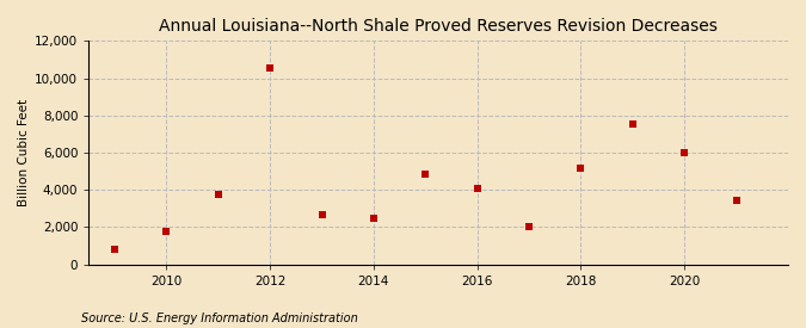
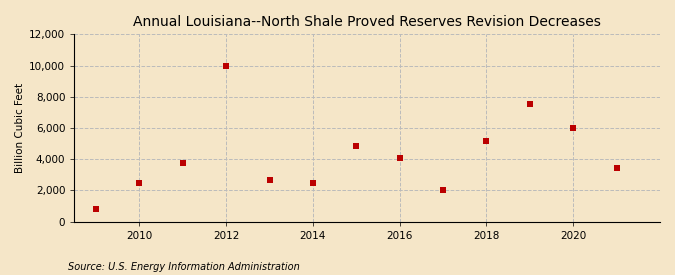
2010: 1,800 -> 2,500
2012: 10,600 -> 10,000
